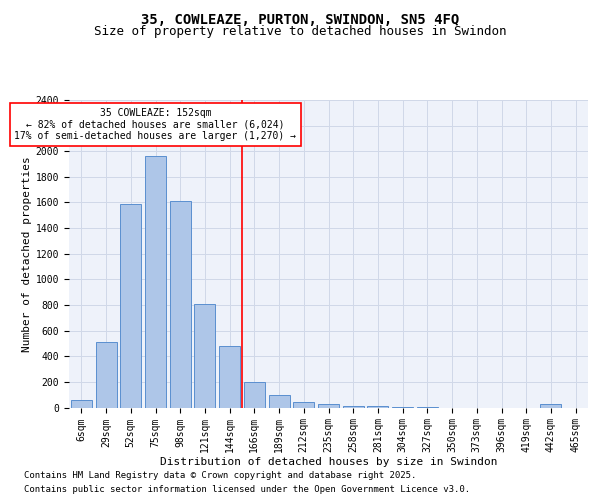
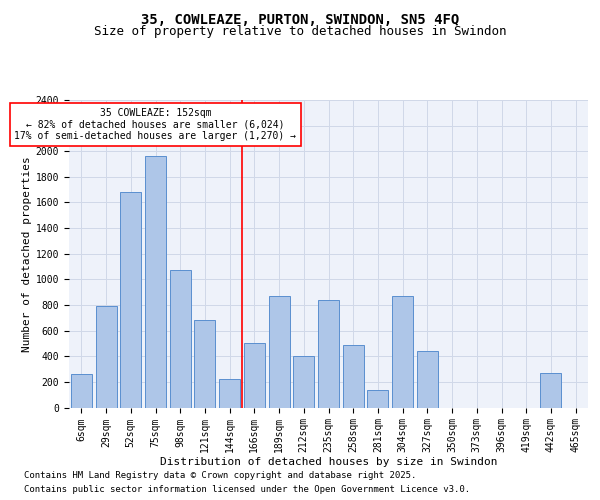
6sqm: 60 -> 260
29sqm: 510 -> 790
52sqm: 1590 -> 1680
98sqm: 1610 -> 1070
121sqm: 810 -> 680
144sqm: 480 -> 220
166sqm: 200 -> 500
189sqm: 100 -> 870
212sqm: 40 -> 400
235sqm: 30 -> 840
258sqm: 20 -> 490
281sqm: 10 -> 140
304sqm: 0 -> 870
327sqm: 0 -> 440
442sqm: 20 -> 270
